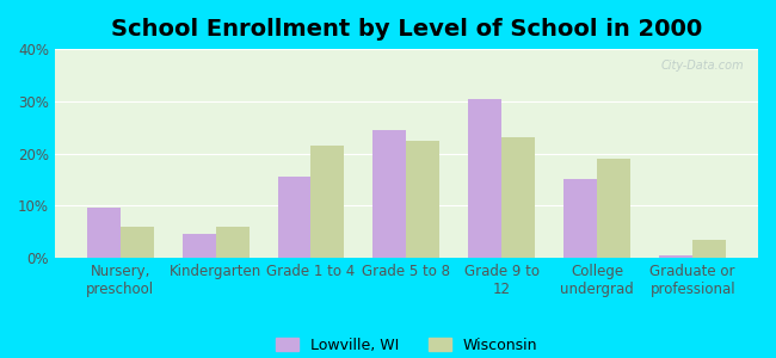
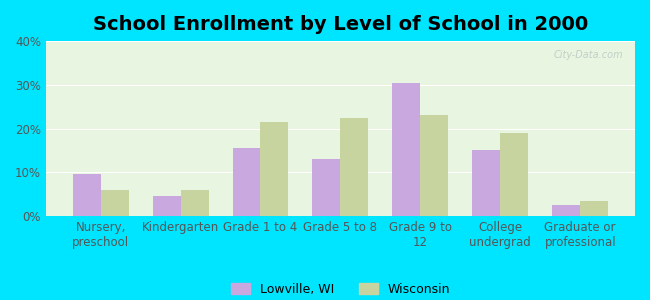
Lowville, WI/Grade 5 to 8: 24.5% -> 13.0%
Lowville, WI/Graduate or professional: 0.5% -> 2.5%
